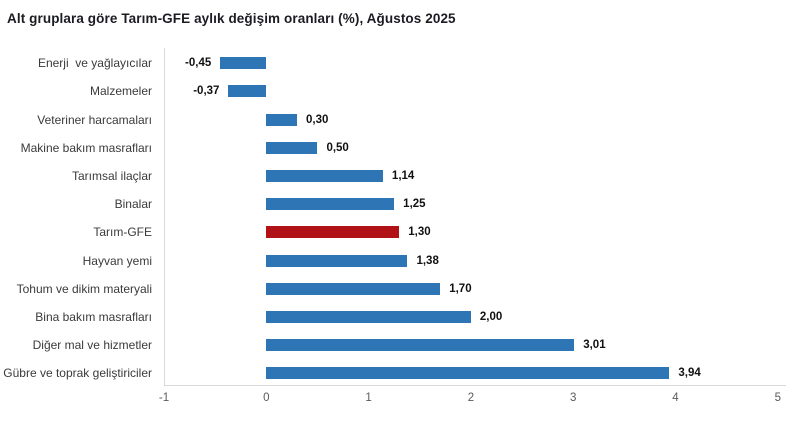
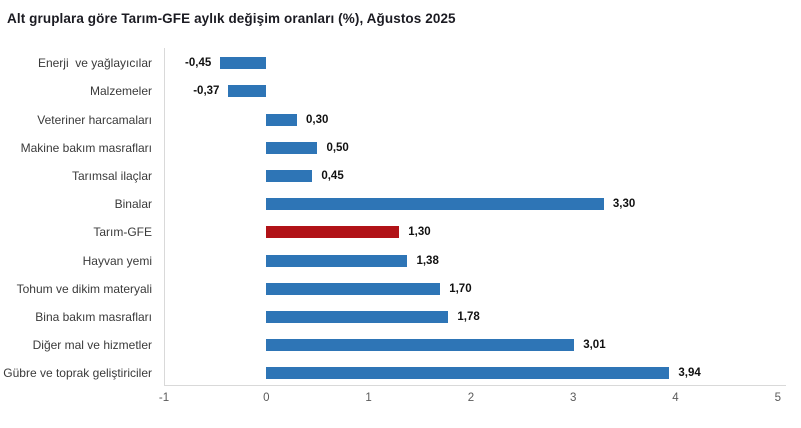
Tarımsal ilaçlar: 1,14 -> 0,45
Binalar: 1,25 -> 3,30
Bina bakım masrafları: 2,00 -> 1,78
